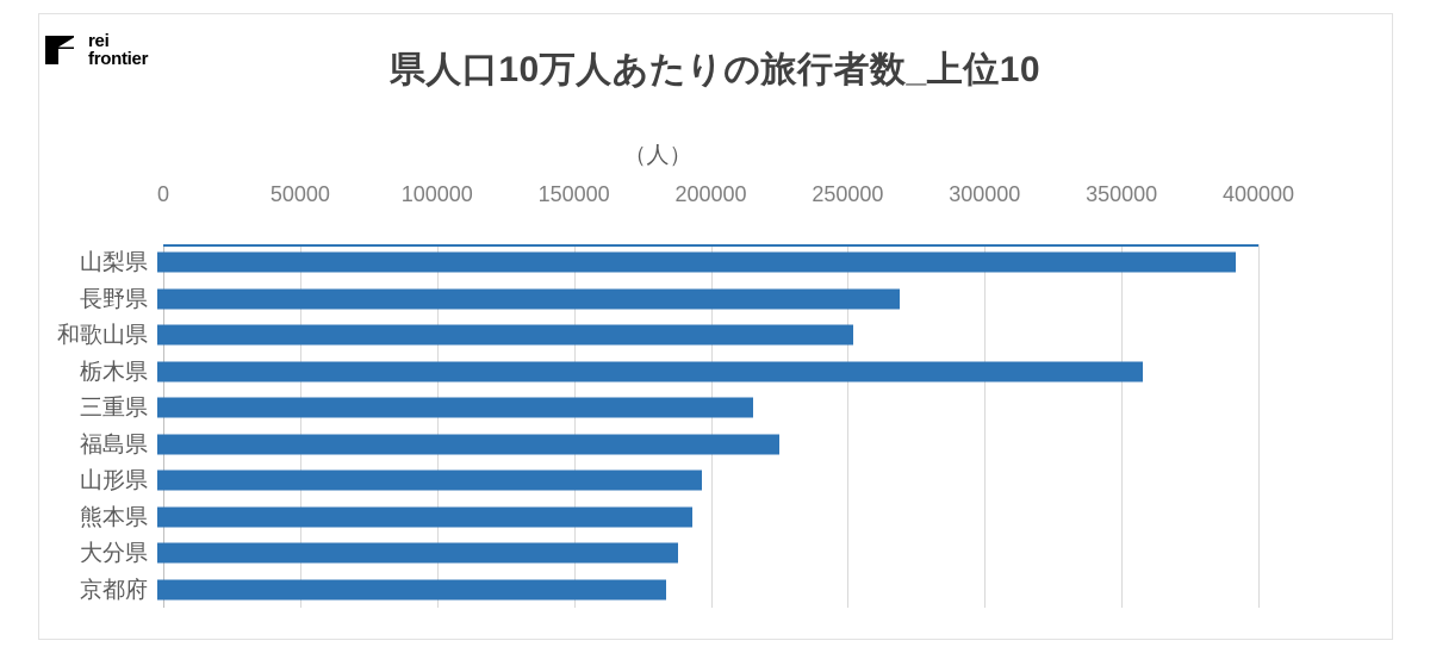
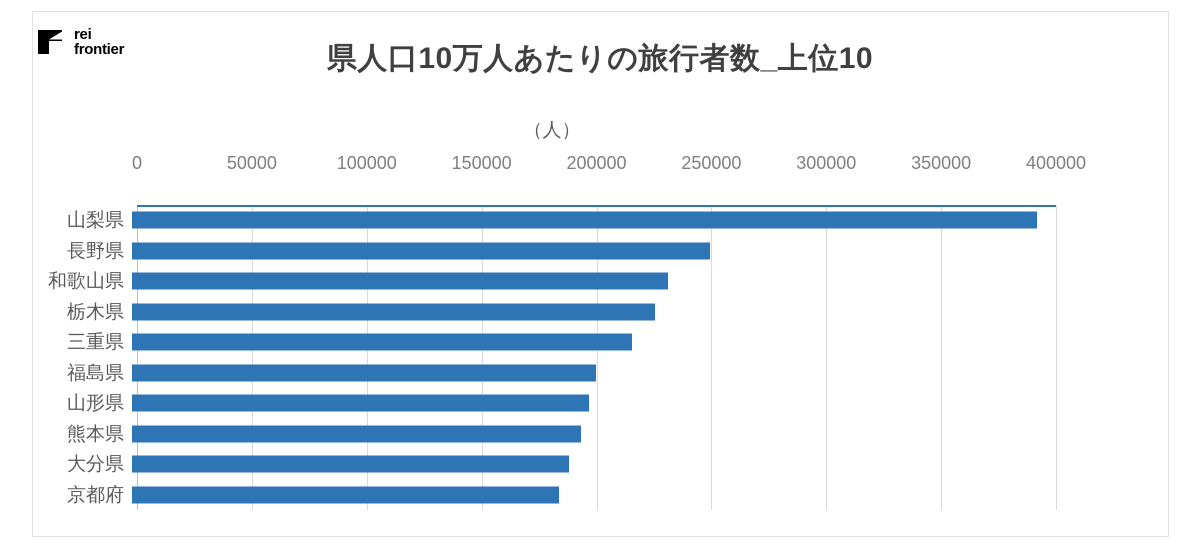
長野県: 271000 -> 252000
和歌山県: 254000 -> 234000
栃木県: 360000 -> 228000
福島県: 227000 -> 202000
